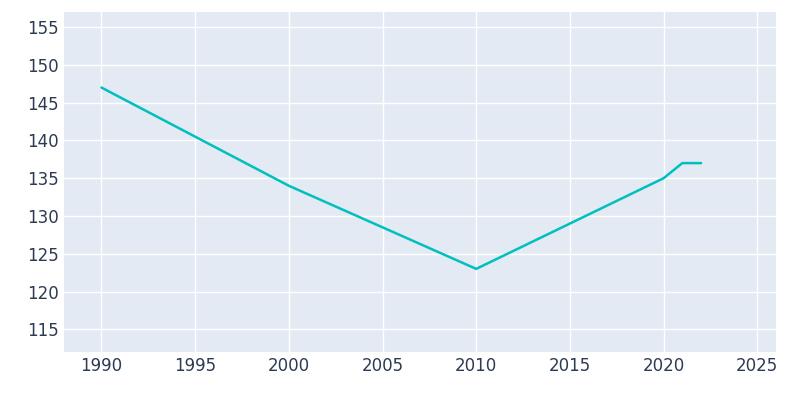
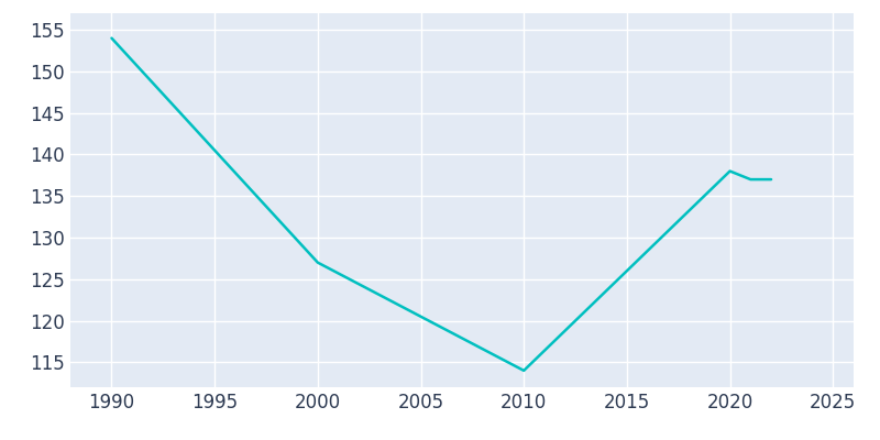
1990: 147 -> 154
2000: 134 -> 127
2010: 123 -> 114
2020: 135 -> 138
